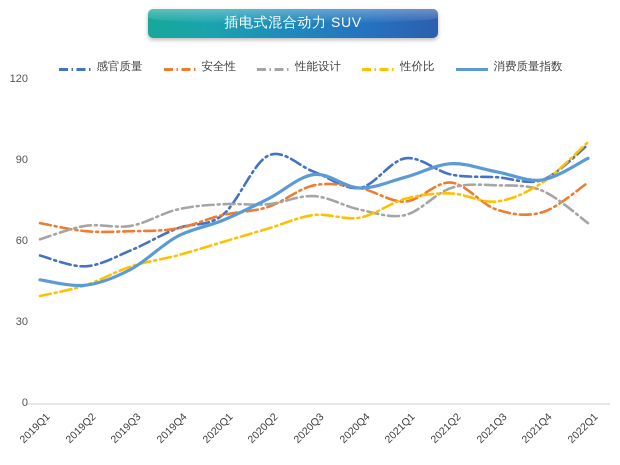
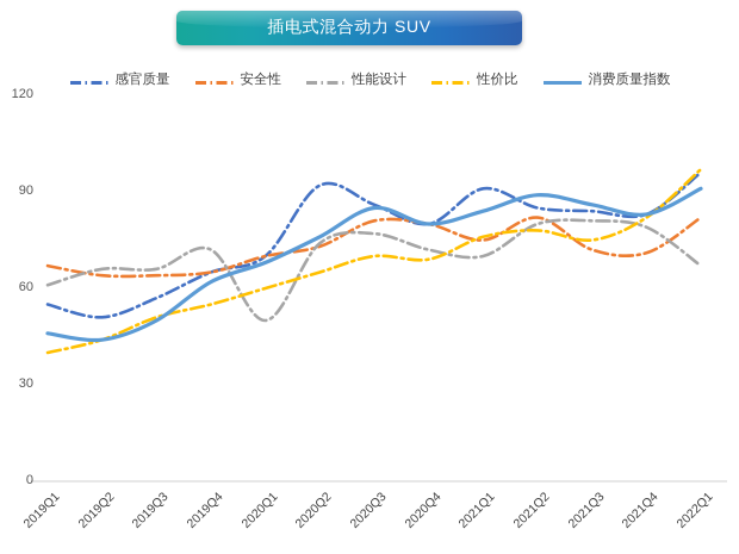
性能设计/2020Q1: 74 -> 50
